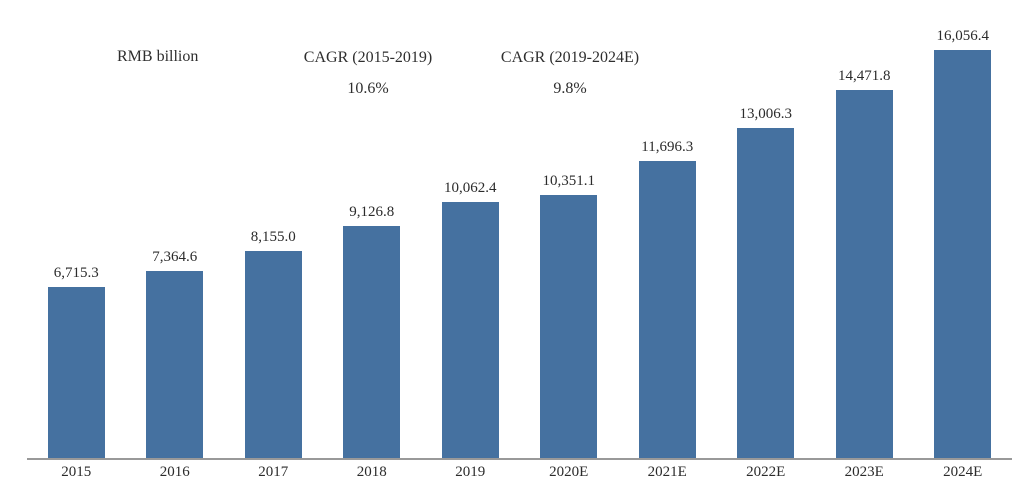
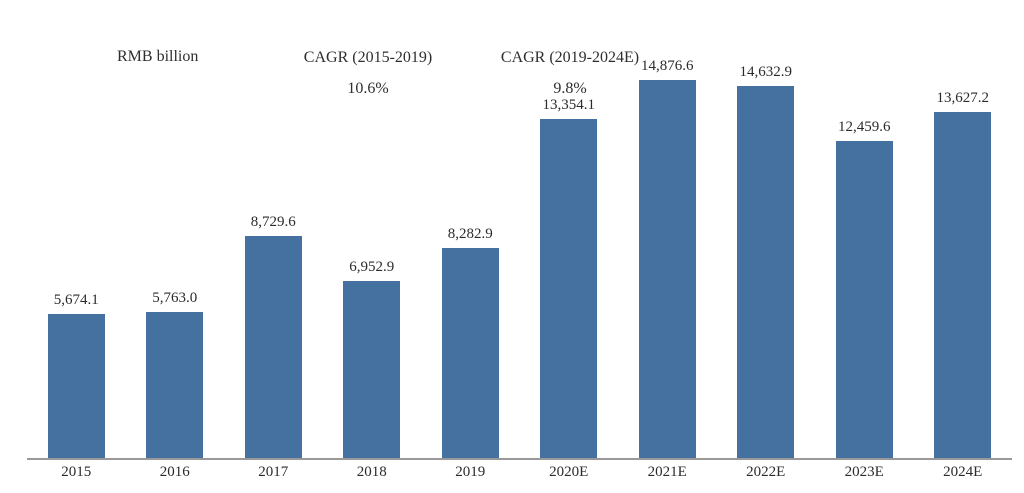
2015: 6,715.3 -> 5,674.1
2016: 7,364.6 -> 5,763.0
2017: 8,155.0 -> 8,729.6
2018: 9,126.8 -> 6,952.9
2019: 10,062.4 -> 8,282.9
2020E: 10,351.1 -> 13,354.1
2021E: 11,696.3 -> 14,876.6
2022E: 13,006.3 -> 14,632.9
2023E: 14,471.8 -> 12,459.6
2024E: 16,056.4 -> 13,627.2
